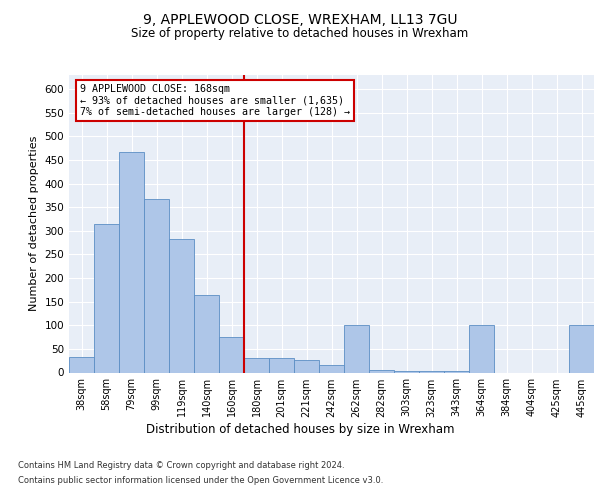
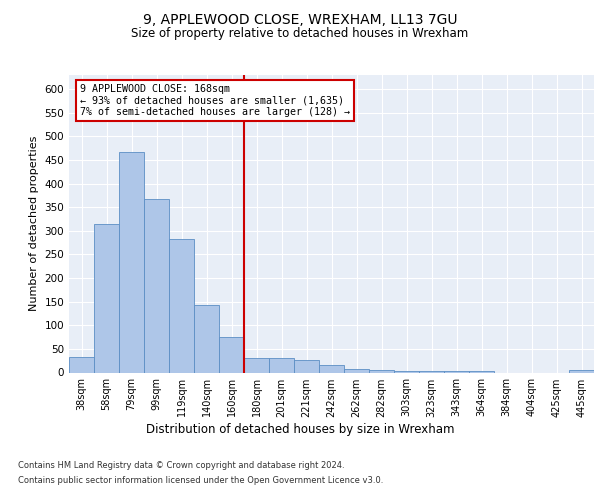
140sqm: 165 -> 142
262sqm: 100 -> 8
364sqm: 100 -> 4
445sqm: 100 -> 5
